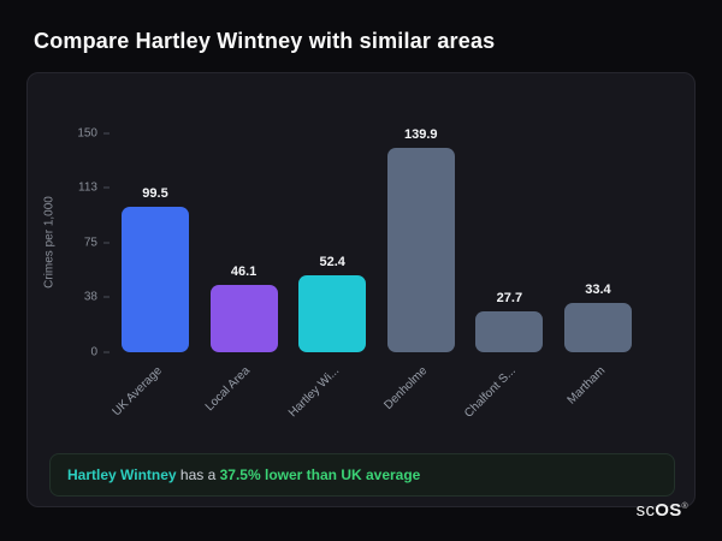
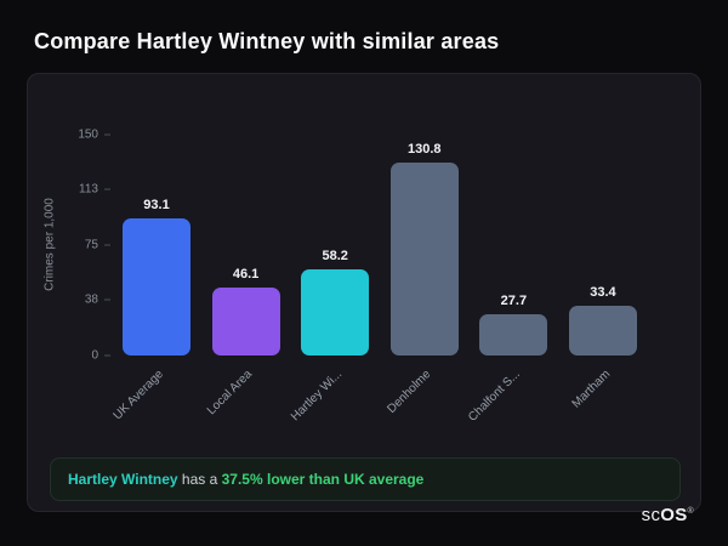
UK Average: 99.5 -> 93.1
Hartley Wi...: 52.4 -> 58.2
Denholme: 139.9 -> 130.8
